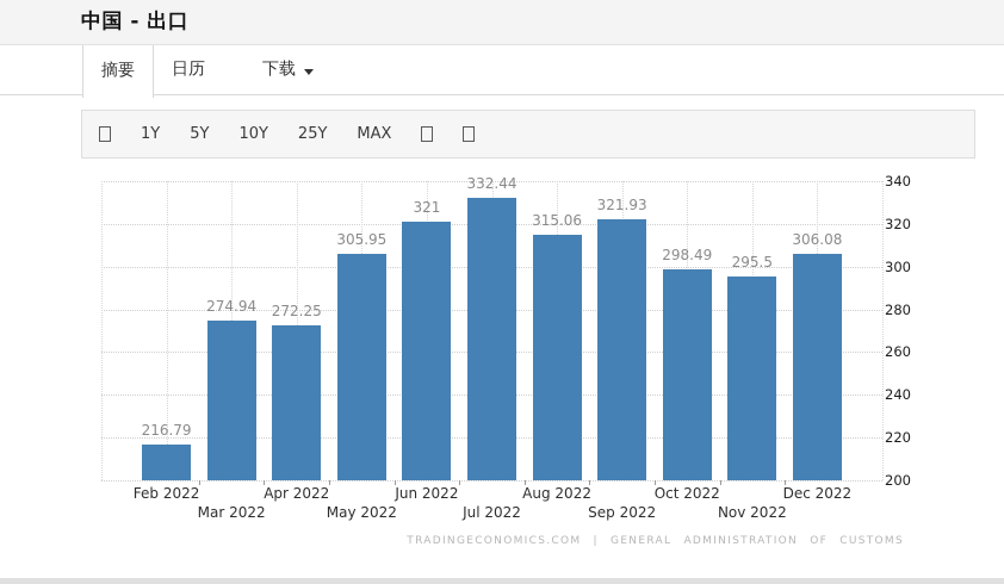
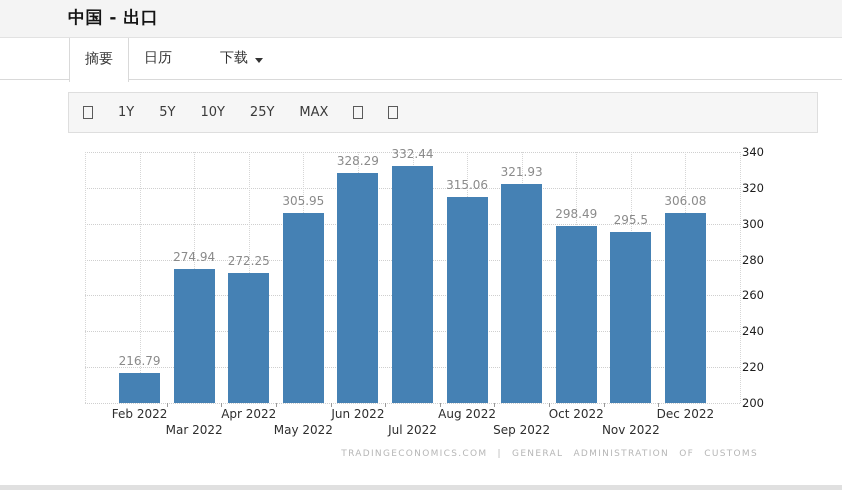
Jun 2022: 321 -> 328.29
